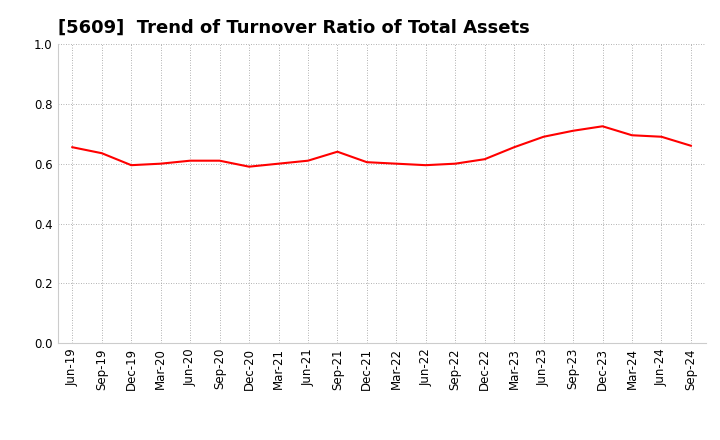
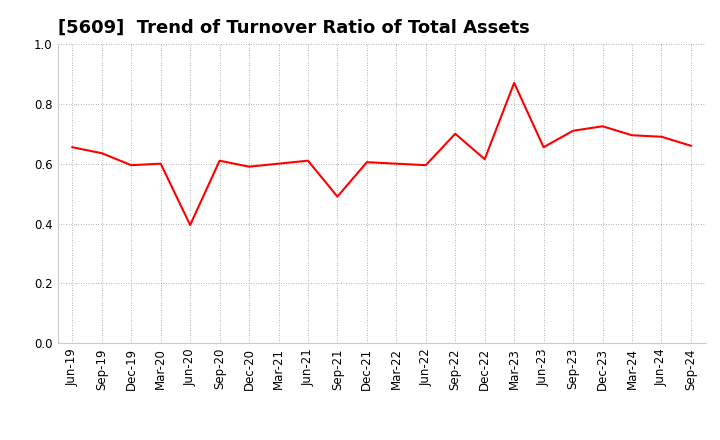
Jun-20: 0.610 -> 0.395
Sep-21: 0.640 -> 0.490
Sep-22: 0.600 -> 0.700
Mar-23: 0.655 -> 0.870
Jun-23: 0.690 -> 0.655
